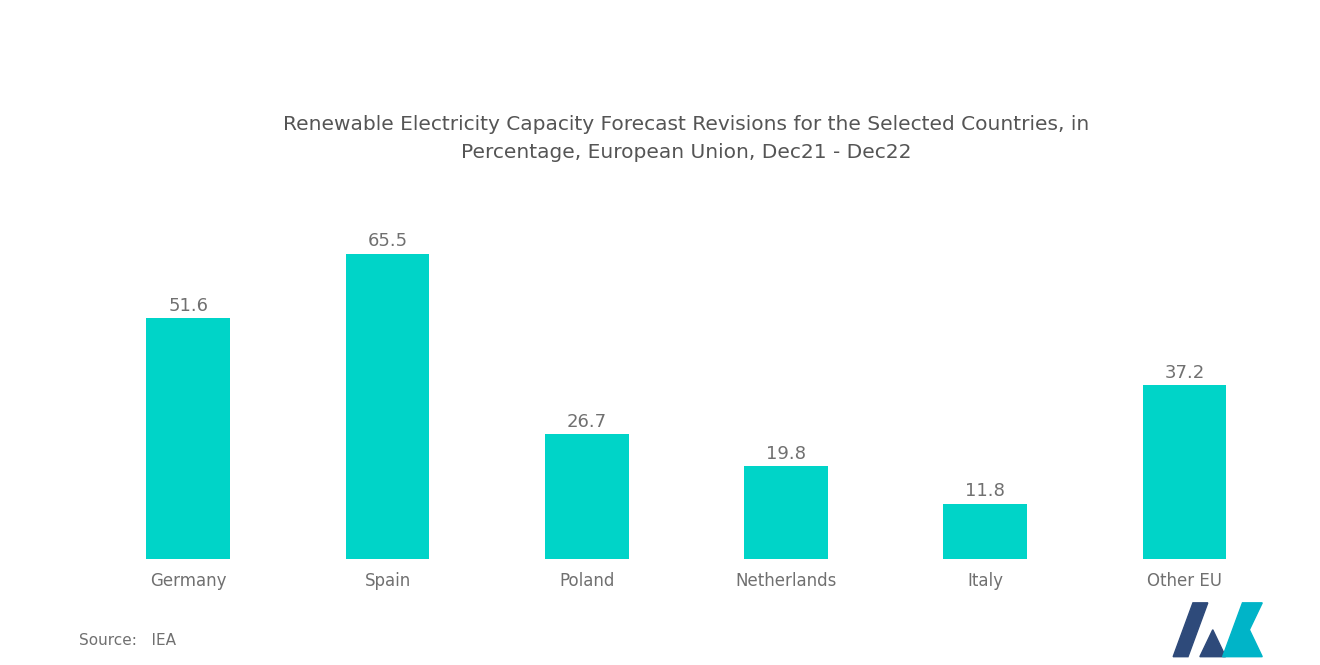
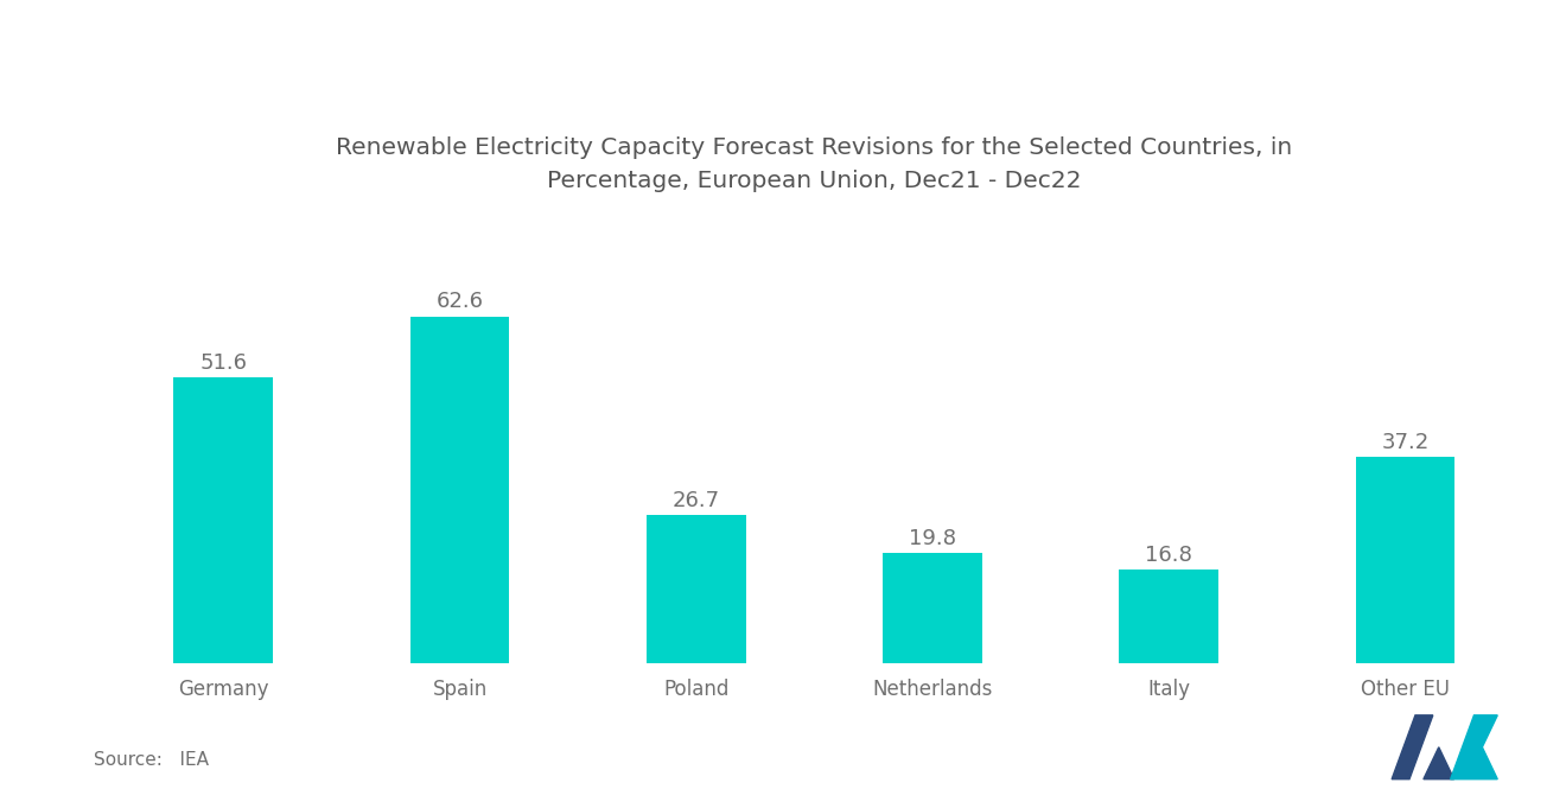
Spain: 65.5 -> 62.6
Italy: 11.8 -> 16.8
